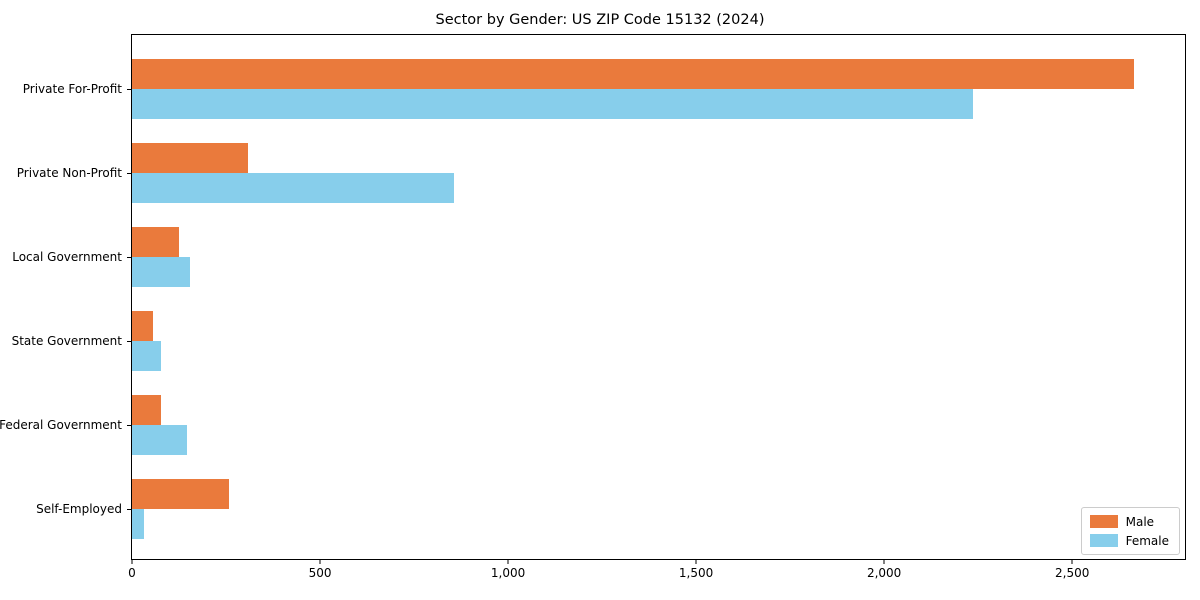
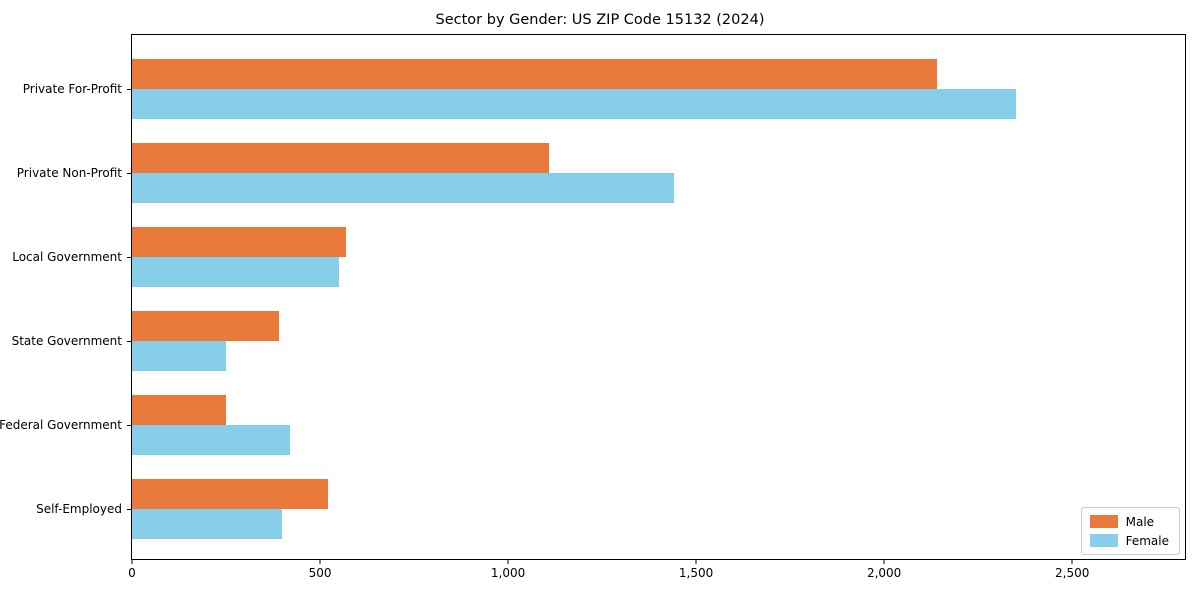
Male/Private For-Profit: 2660 -> 2140
Female/Private For-Profit: 2240 -> 2350
Male/Private Non-Profit: 310 -> 1110
Female/Private Non-Profit: 860 -> 1440
Male/Local Government: 130 -> 570
Female/Local Government: 160 -> 550
Male/State Government: 60 -> 390
Female/State Government: 80 -> 250
Male/Federal Government: 80 -> 250
Female/Federal Government: 150 -> 420
Male/Self-Employed: 260 -> 520
Female/Self-Employed: 30 -> 400
